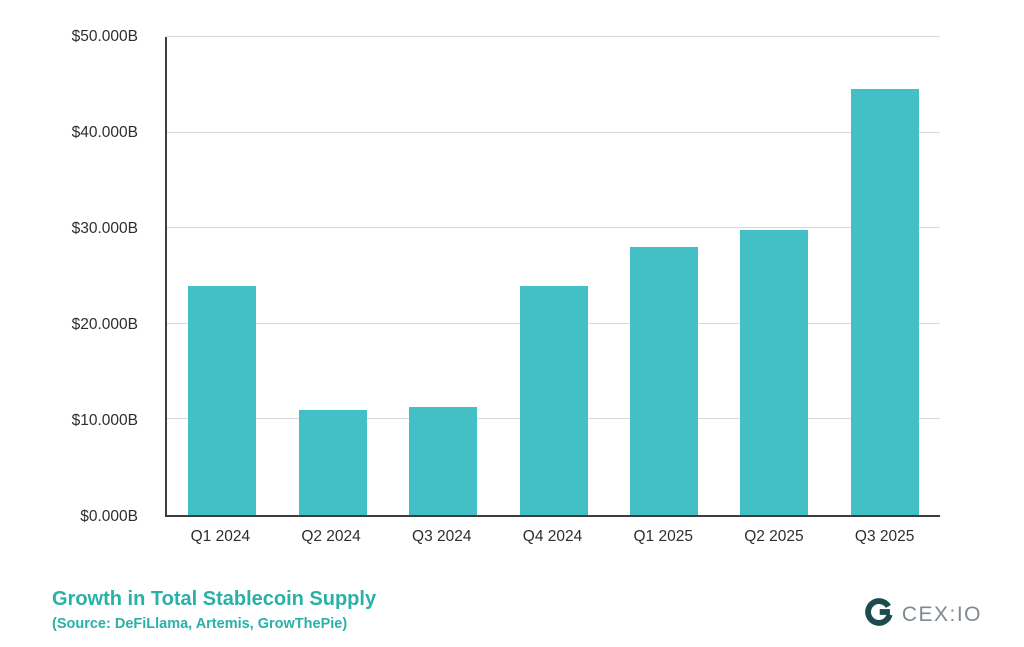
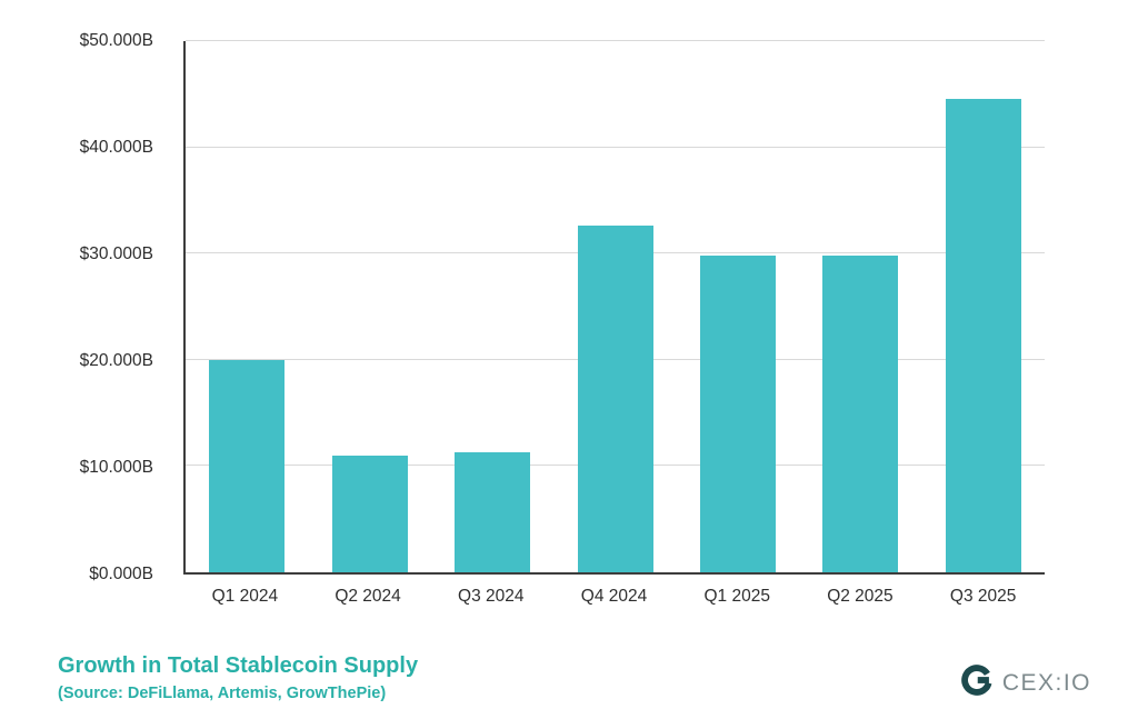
Q1 2024: $24B -> $20B
Q4 2024: $24B -> $33B
Q1 2025: $28B -> $30B
